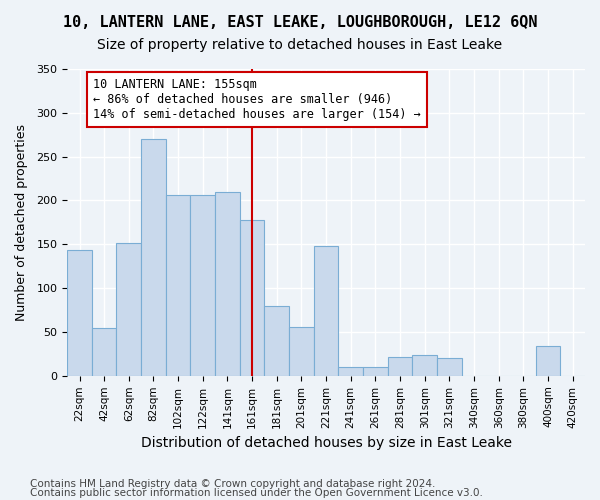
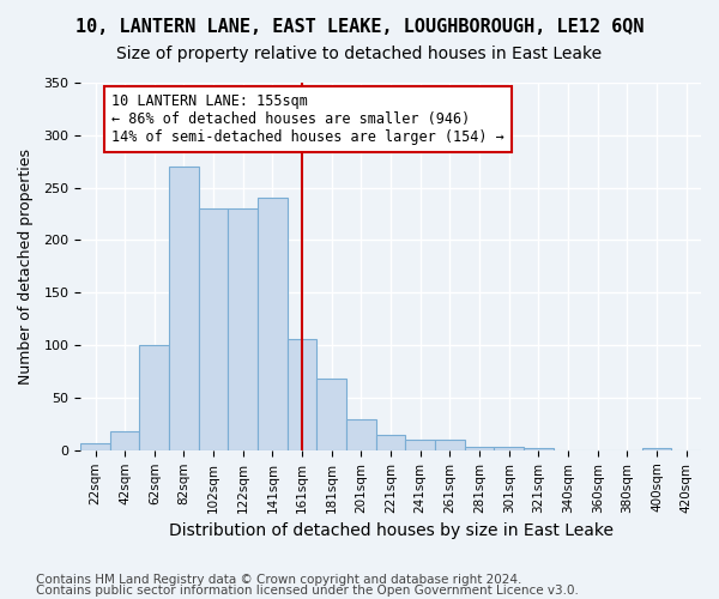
22sqm: 144 -> 7
42sqm: 54 -> 18
62sqm: 152 -> 100
102sqm: 206 -> 230
122sqm: 206 -> 230
141sqm: 210 -> 240
161sqm: 178 -> 106
181sqm: 80 -> 68
201sqm: 56 -> 30
221sqm: 148 -> 15
281sqm: 22 -> 3
301sqm: 24 -> 3
321sqm: 20 -> 2
400sqm: 34 -> 2
